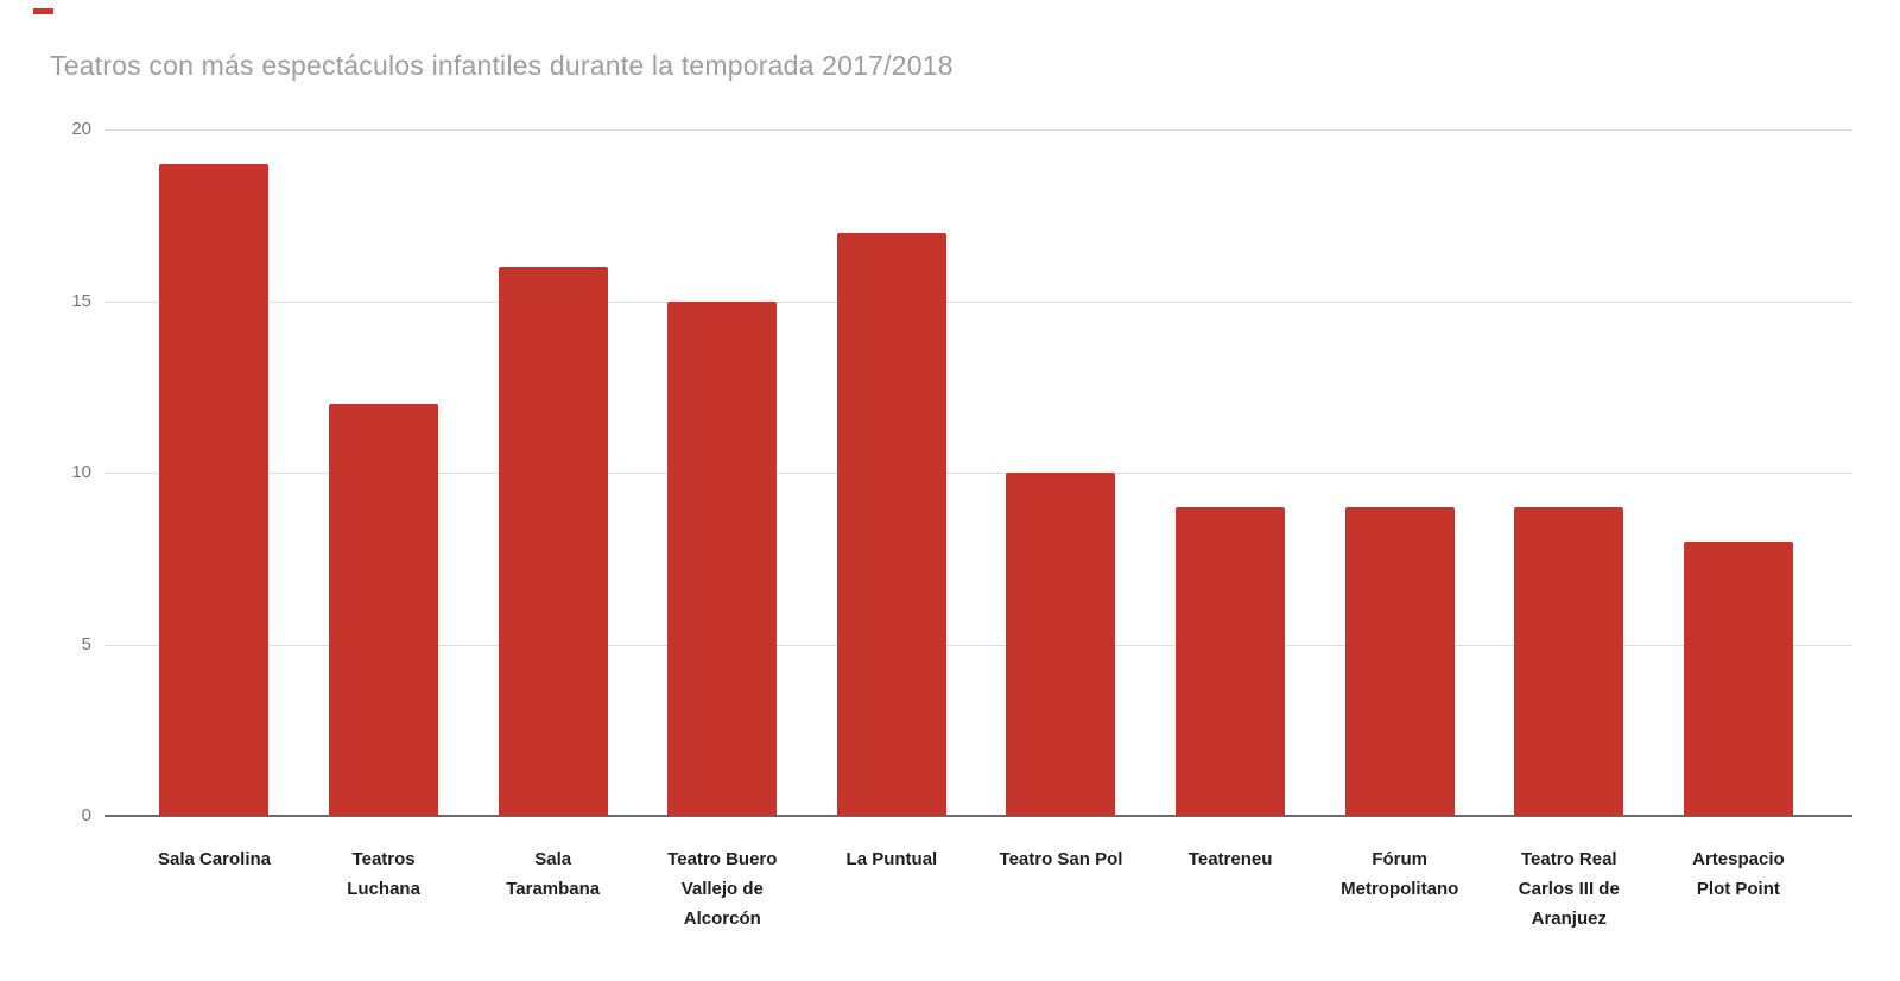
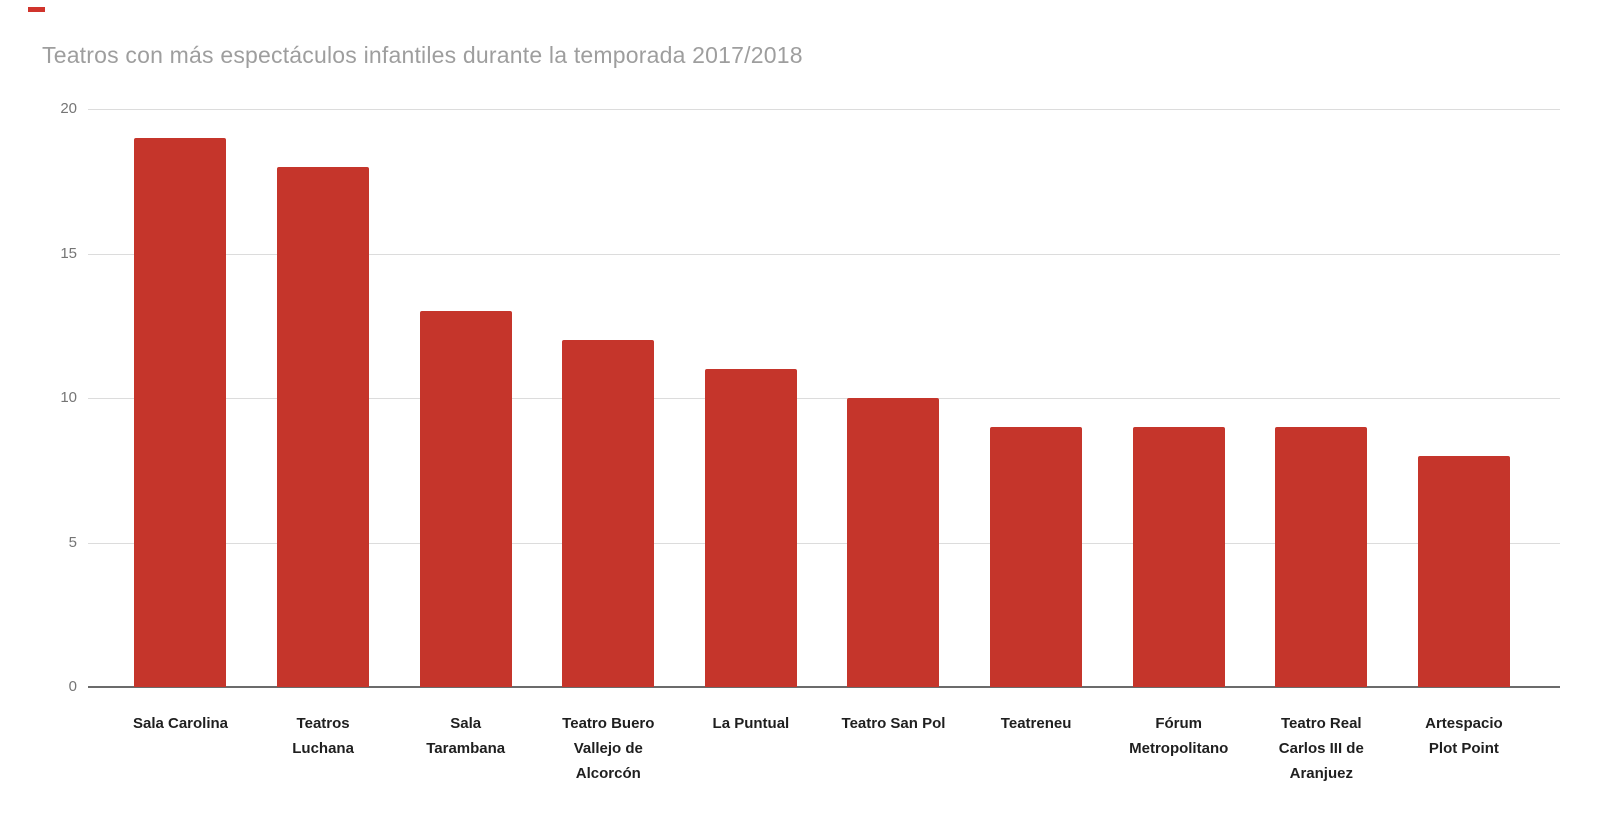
Teatros Luchana: 12 -> 18
Sala Tarambana: 16 -> 13
Teatro Buero Vallejo de Alcorcón: 15 -> 12
La Puntual: 17 -> 11
